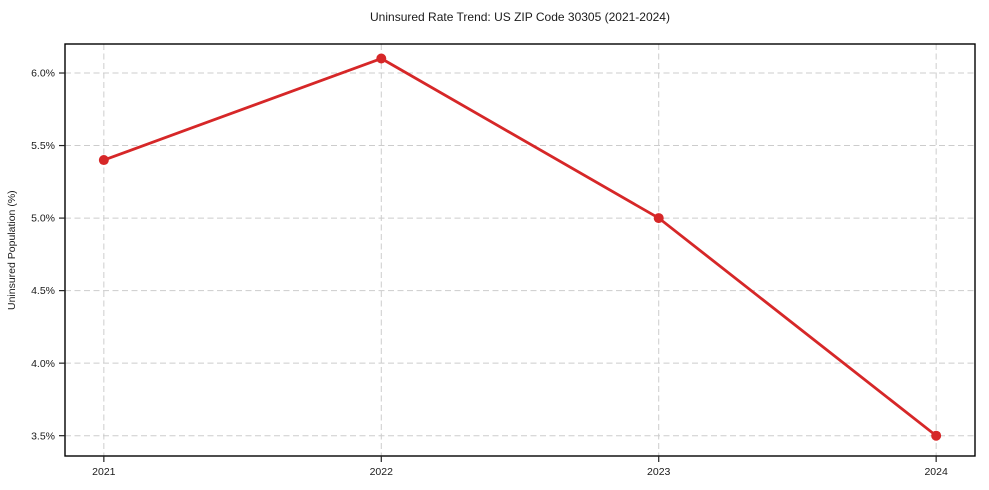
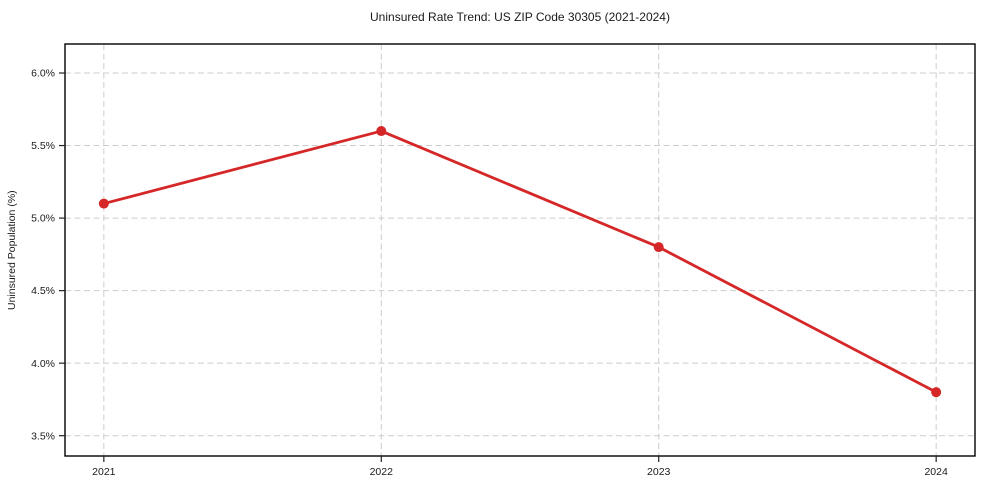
2021: 5.4% -> 5.1%
2022: 6.1% -> 5.6%
2023: 5.0% -> 4.8%
2024: 3.5% -> 3.8%
